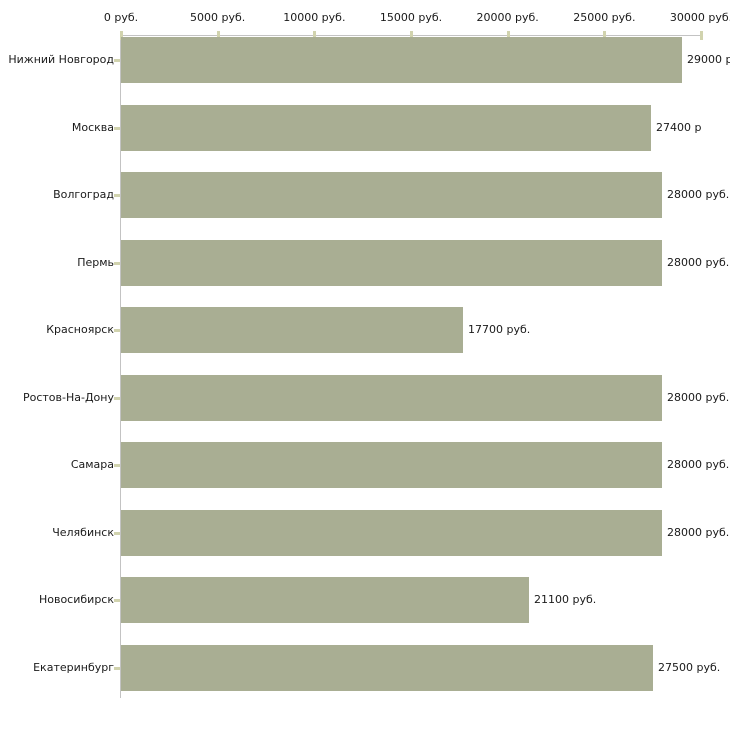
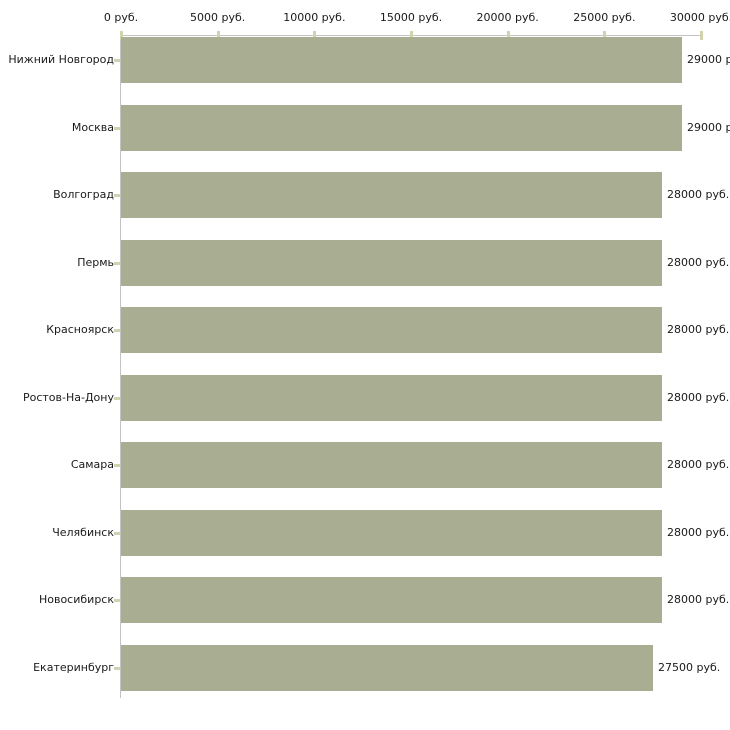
Москва: 27400 -> 29000
Красноярск: 17700 -> 28000
Новосибирск: 21100 -> 28000
